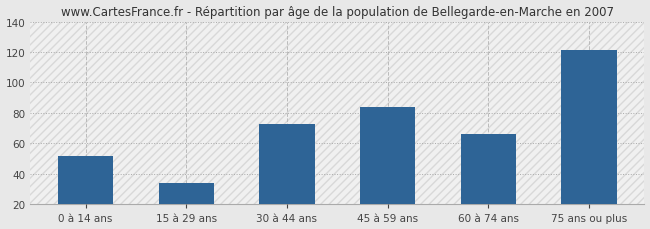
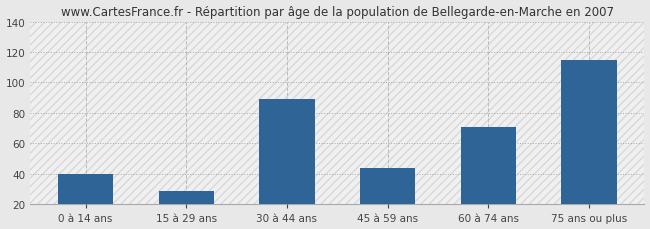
0 à 14 ans: 52 -> 40
15 à 29 ans: 34 -> 29
30 à 44 ans: 73 -> 89
45 à 59 ans: 84 -> 44
60 à 74 ans: 66 -> 71
75 ans ou plus: 121 -> 115
